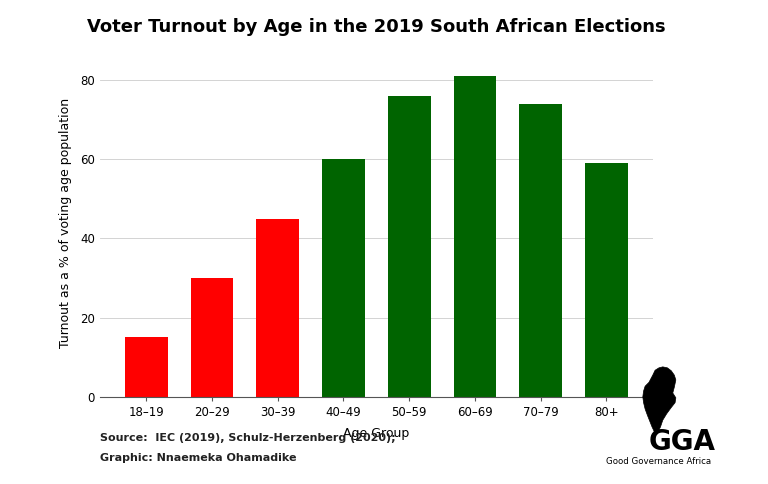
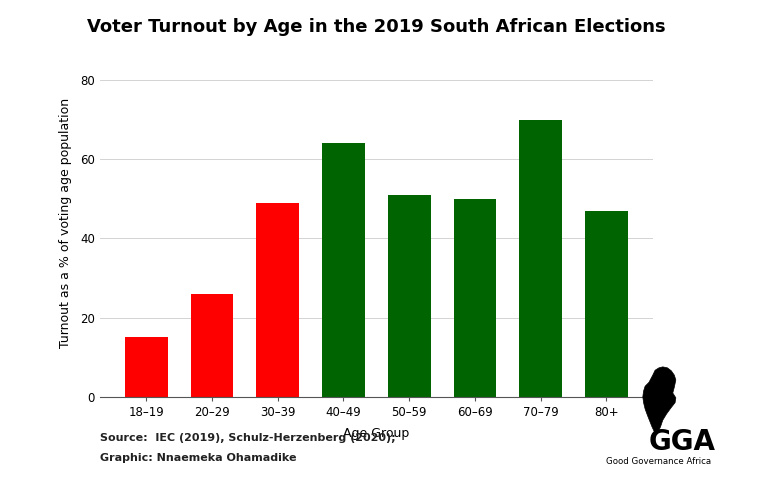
20–29: 30 -> 26
30–39: 45 -> 49
40–49: 60 -> 64
50–59: 76 -> 51
60–69: 81 -> 50
70–79: 74 -> 70
80+: 59 -> 47
